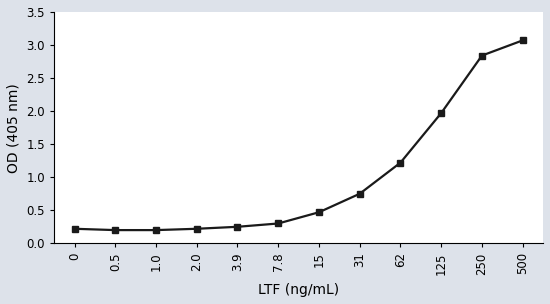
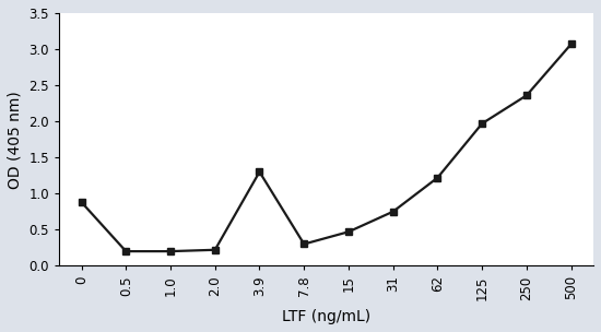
0: 0.22 -> 0.88
3.9: 0.25 -> 1.30
250: 2.84 -> 2.36
